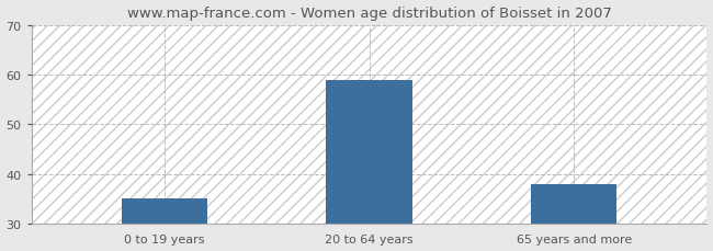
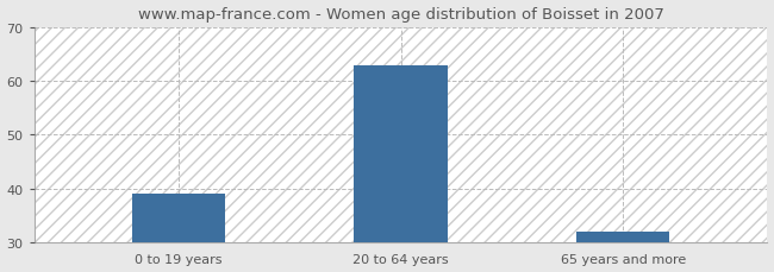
0 to 19 years: 35 -> 39
20 to 64 years: 59 -> 63
65 years and more: 38 -> 32
